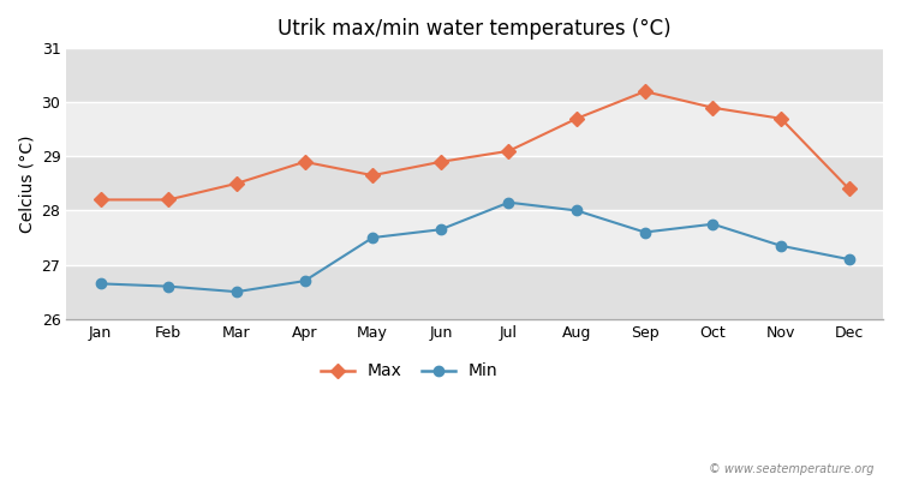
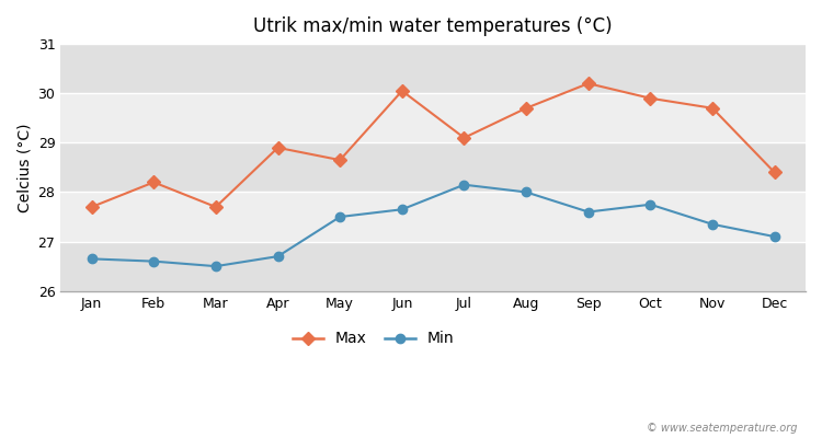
Max/Jan: 28.20 -> 27.70
Max/Mar: 28.50 -> 27.70
Max/Jun: 28.90 -> 30.05
